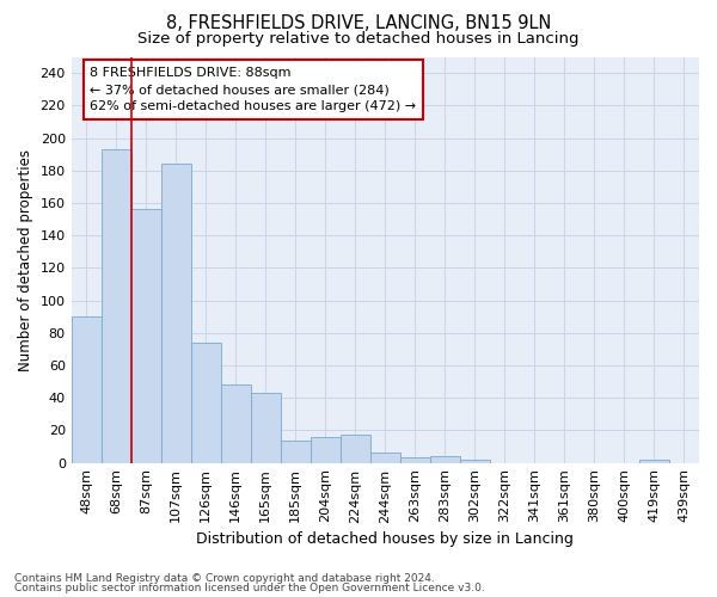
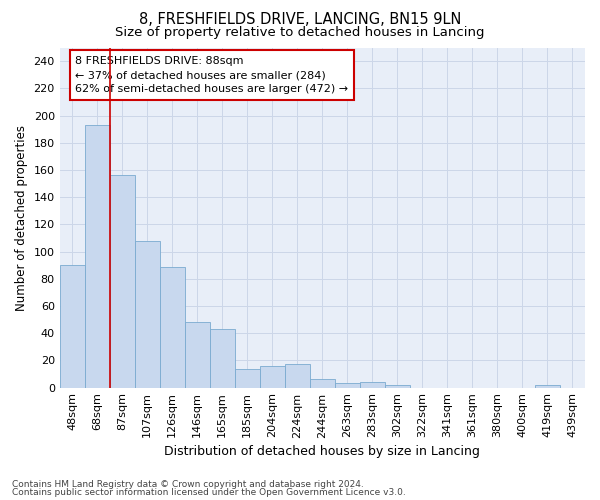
107sqm: 184 -> 108
126sqm: 74 -> 89
